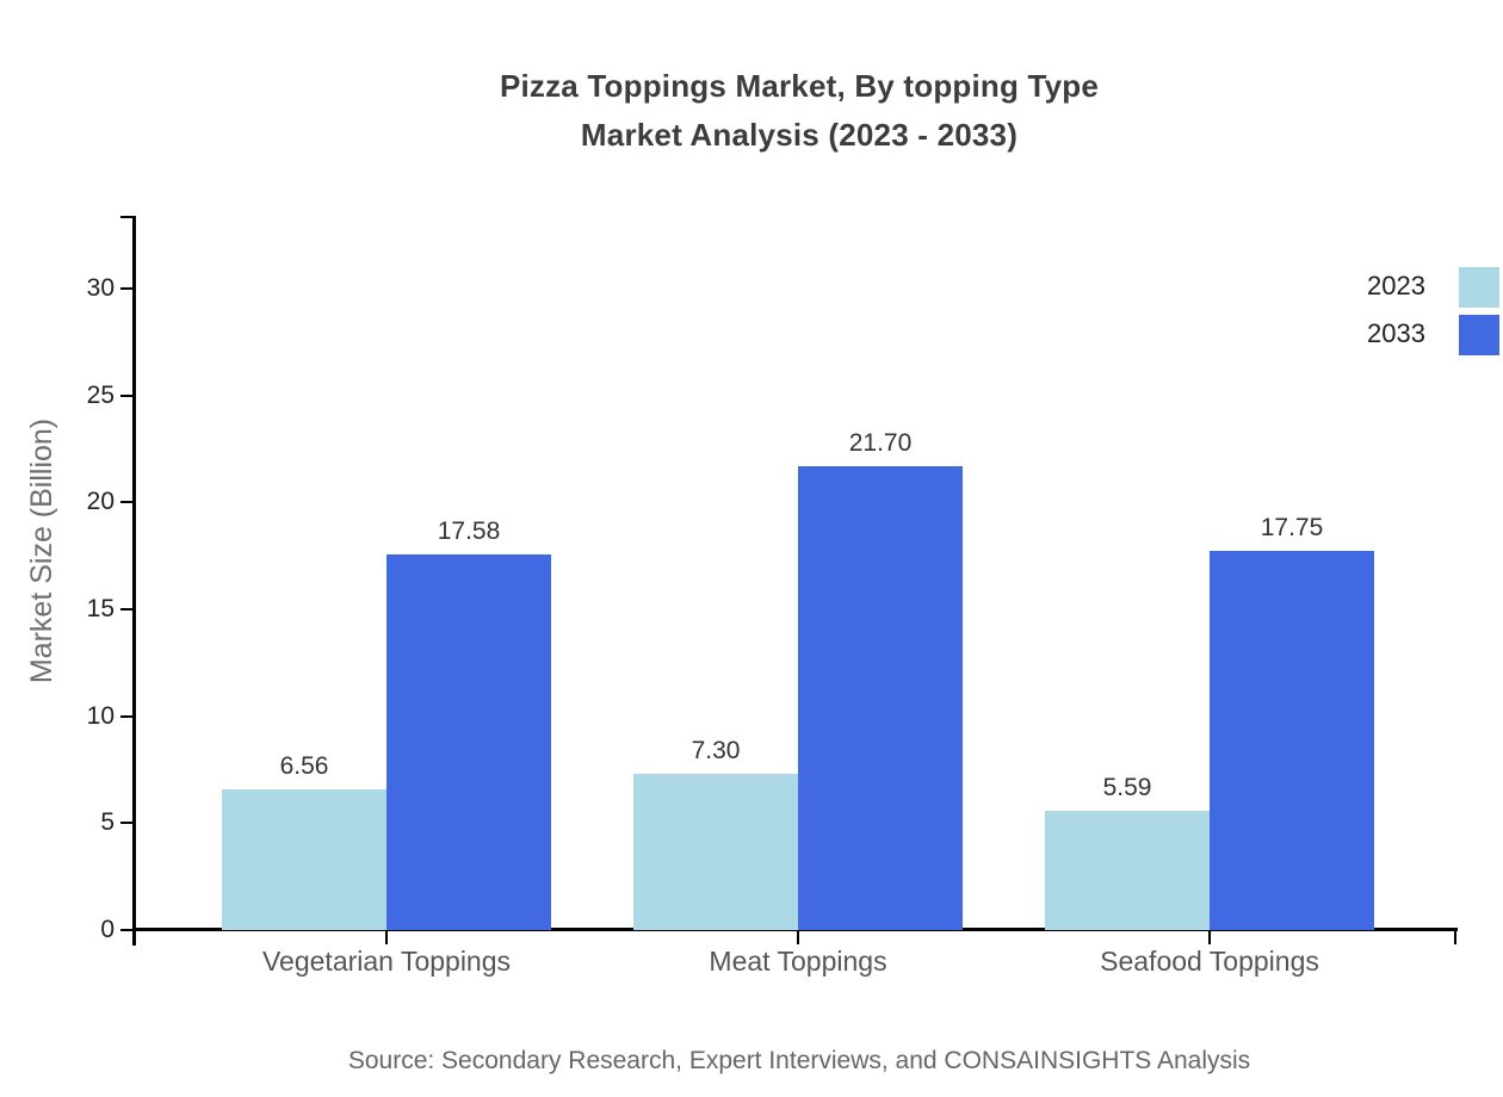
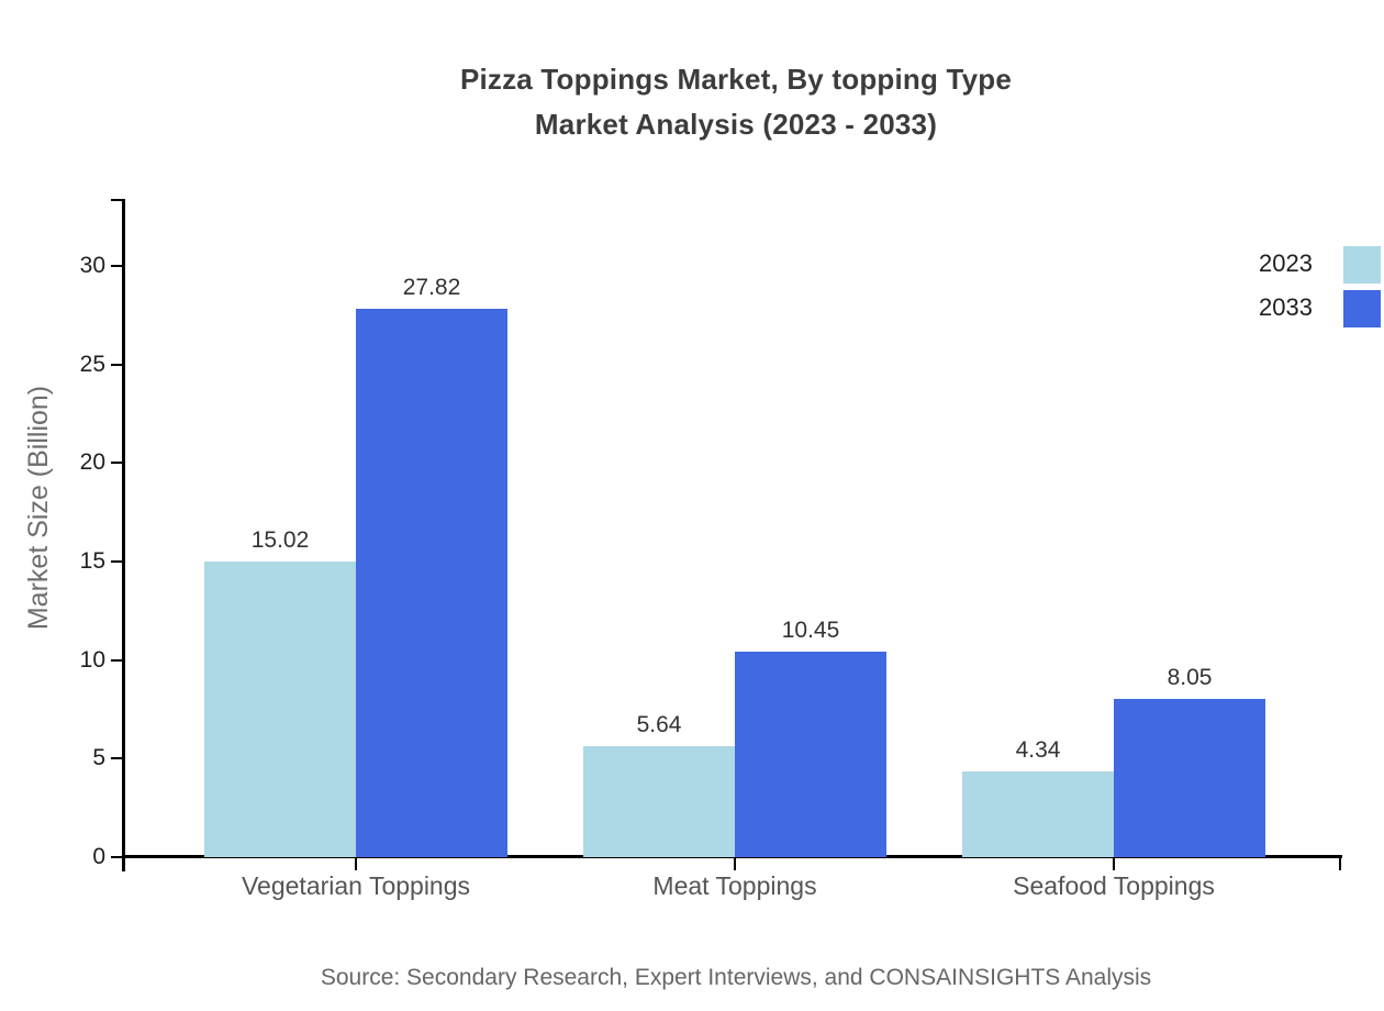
2023/Vegetarian Toppings: 6.56 -> 15.02
2033/Vegetarian Toppings: 17.58 -> 27.82
2023/Meat Toppings: 7.30 -> 5.64
2033/Meat Toppings: 21.70 -> 10.45
2023/Seafood Toppings: 5.59 -> 4.34
2033/Seafood Toppings: 17.75 -> 8.05
